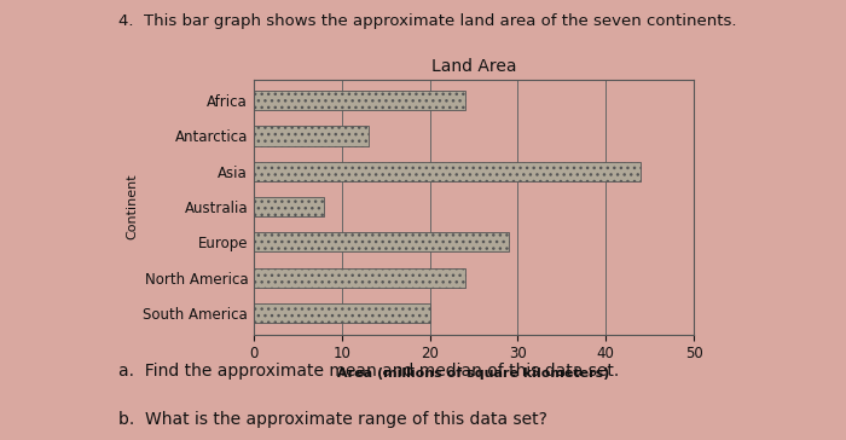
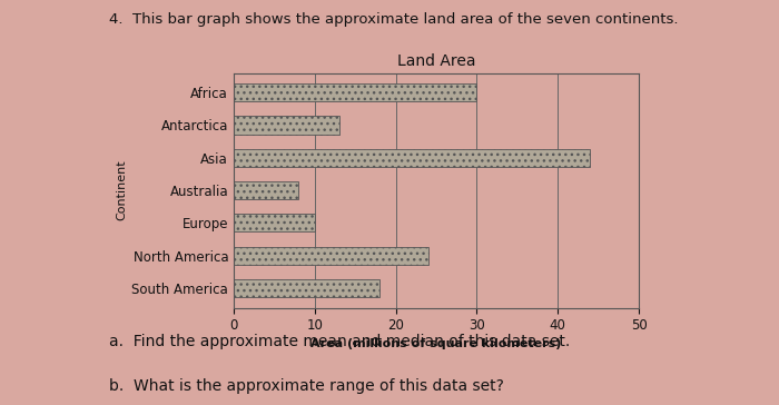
Africa: 24 -> 30
Europe: 29 -> 10
South America: 20 -> 18
